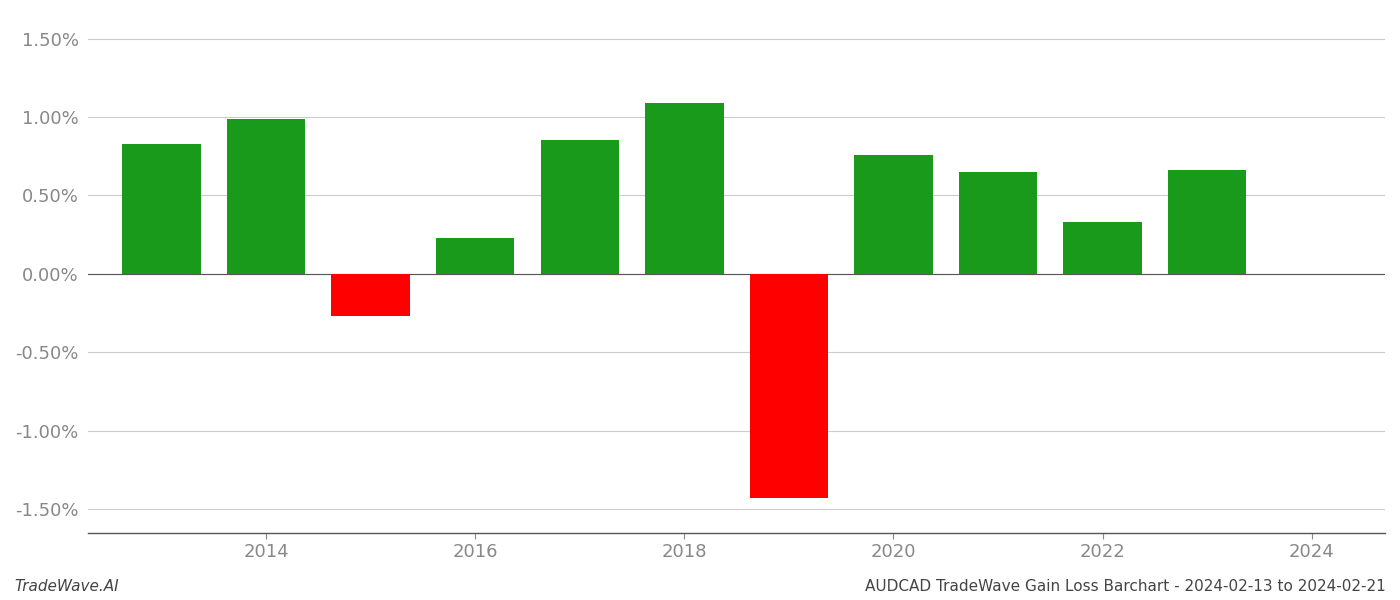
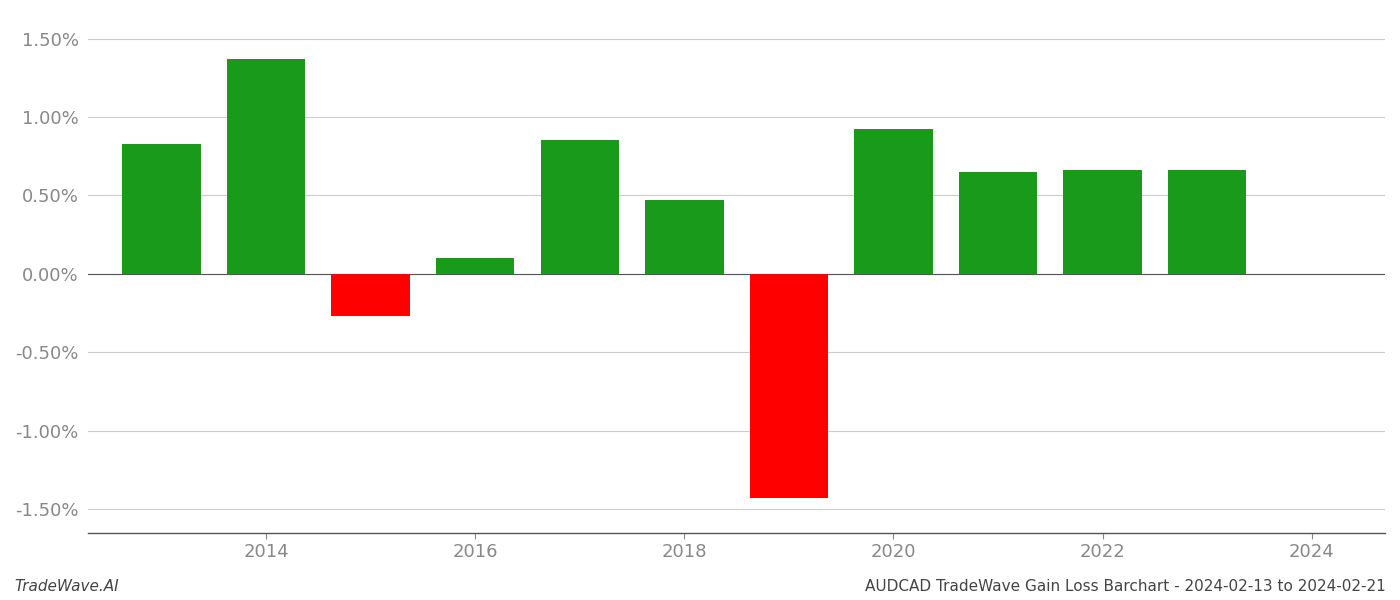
2014: 0.99% -> 1.37%
2016: 0.23% -> 0.10%
2018: 1.09% -> 0.47%
2020: 0.76% -> 0.92%
2022: 0.33% -> 0.66%
